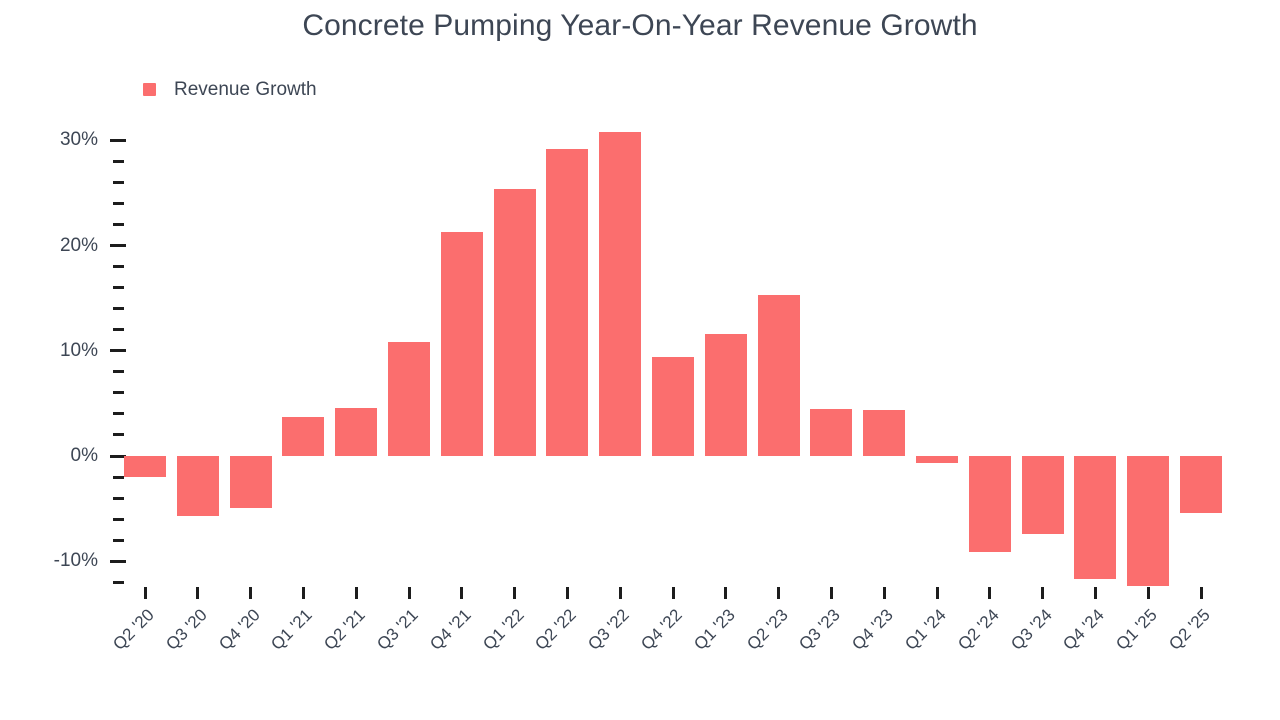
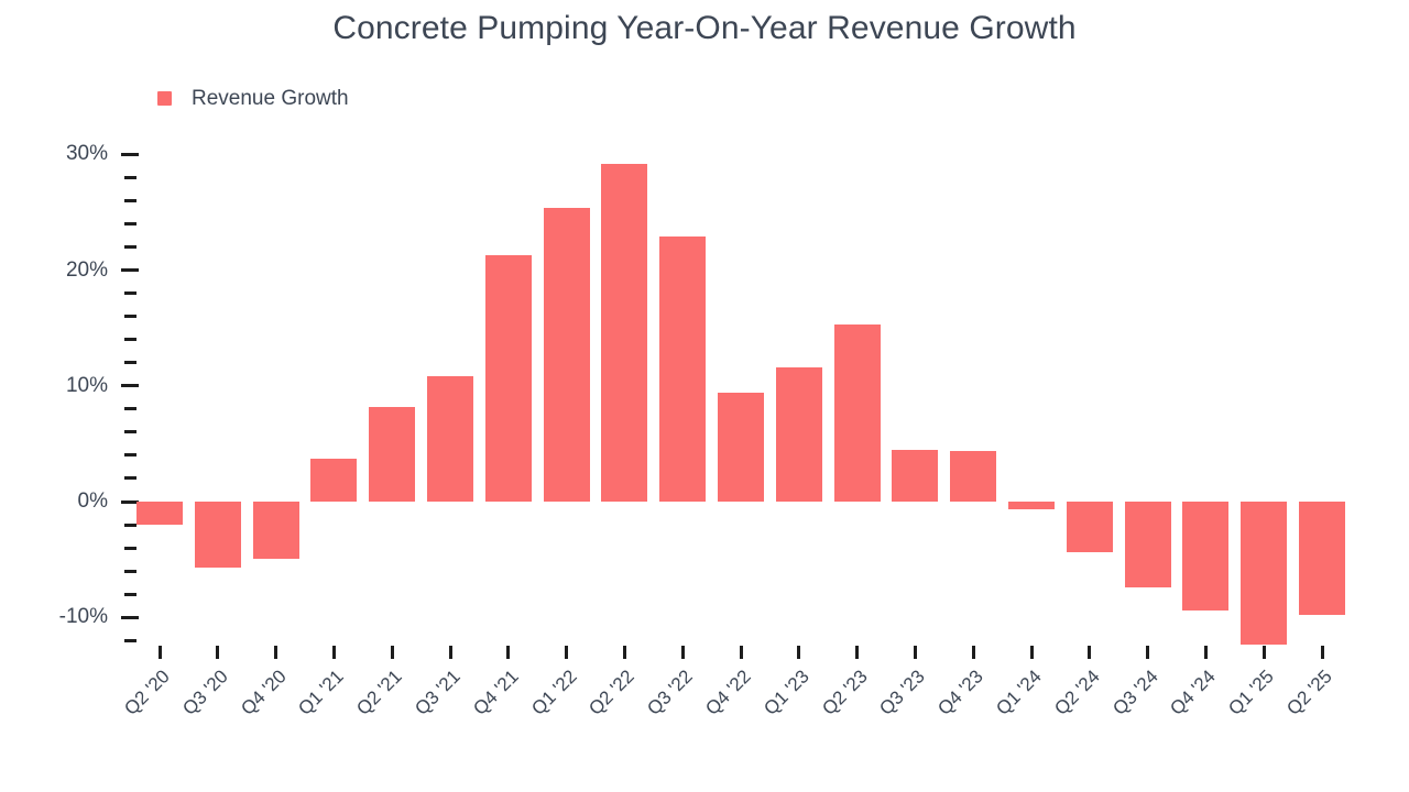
Q2 '21: 4.6% -> 8.2%
Q3 '22: 30.8% -> 22.9%
Q2 '24: -9.1% -> -4.4%
Q4 '24: -11.7% -> -9.4%
Q2 '25: -5.4% -> -9.8%
